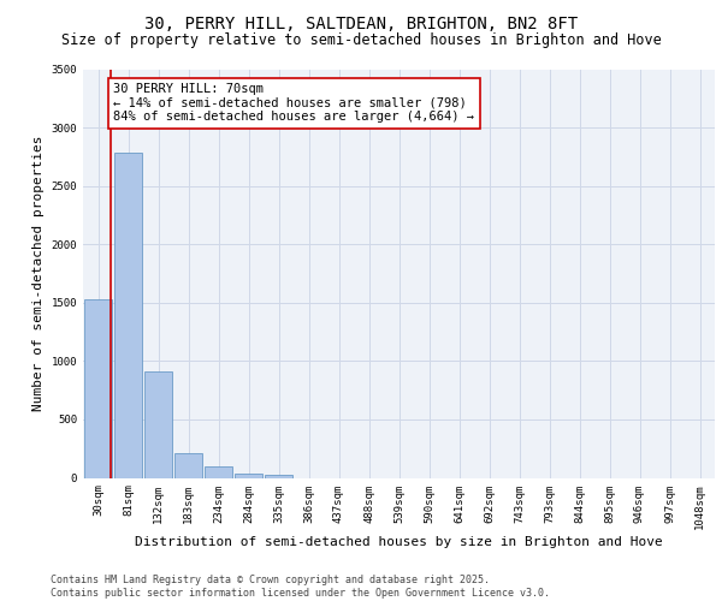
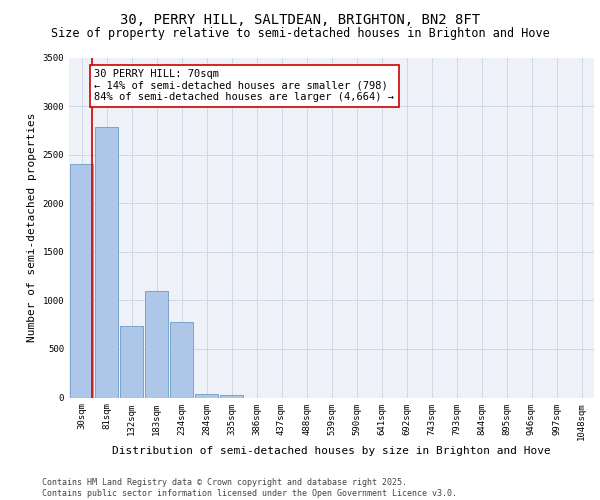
30sqm: 1530 -> 2400
132sqm: 910 -> 740
183sqm: 210 -> 1100
234sqm: 100 -> 780
